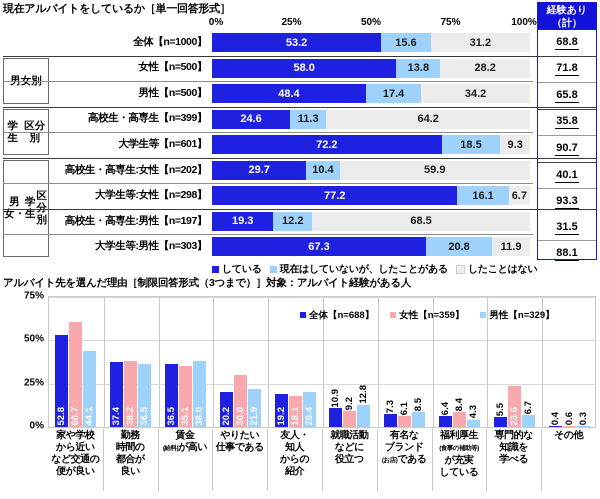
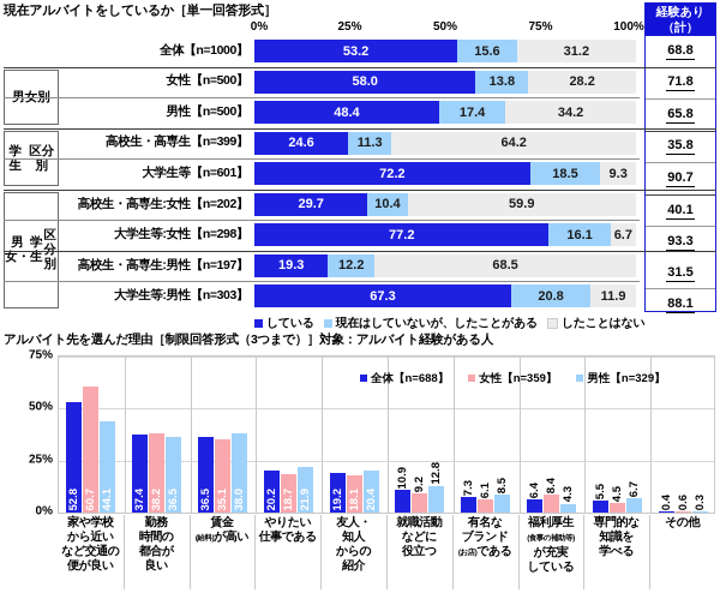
アルバイト先を選んだ理由［制限回答形式（3つまで）］対象：アルバイト経験がある人/女性【n=359】/やりたい仕事である: 30.0 -> 18.7
アルバイト先を選んだ理由［制限回答形式（3つまで）］対象：アルバイト経験がある人/女性【n=359】/専門的な知識を学べる: 23.6 -> 4.5
